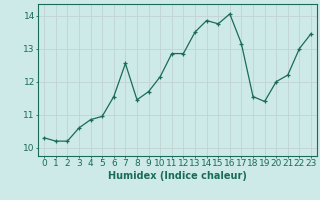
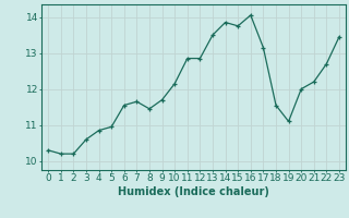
7: 12.55 -> 11.65
19: 11.40 -> 11.10
22: 13.00 -> 12.70
